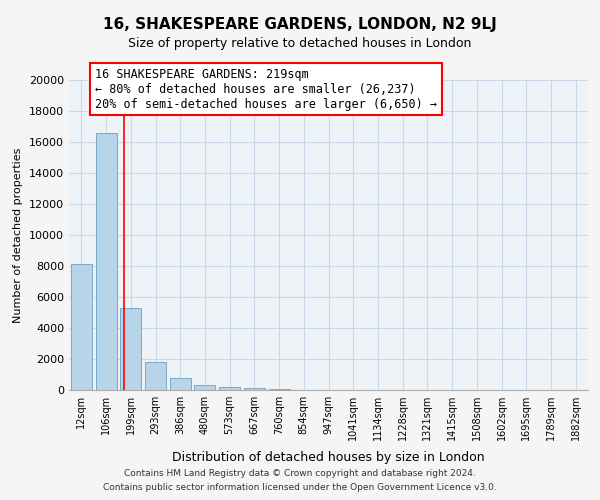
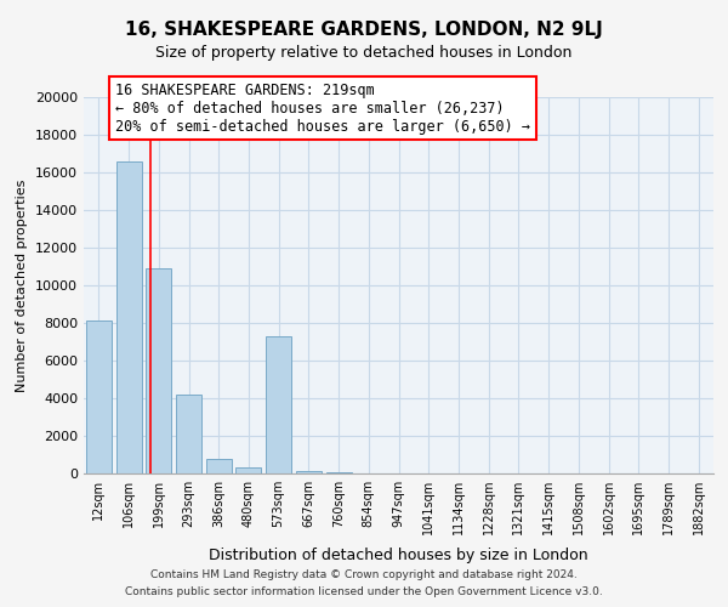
199sqm: 5300 -> 10900
293sqm: 1800 -> 4200
573sqm: 200 -> 7300
